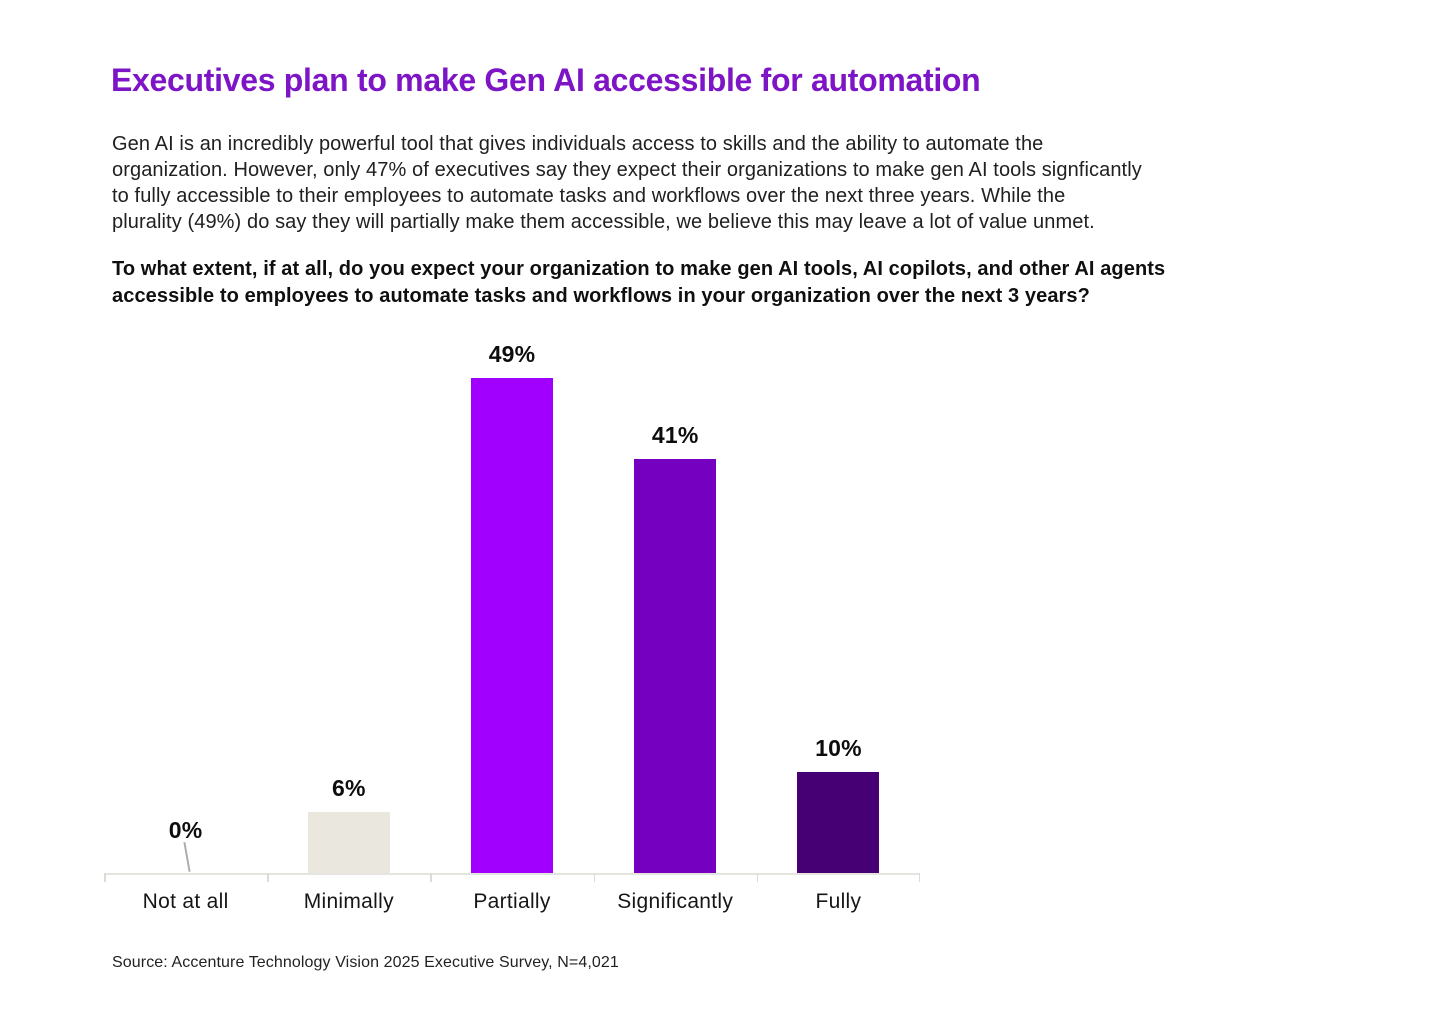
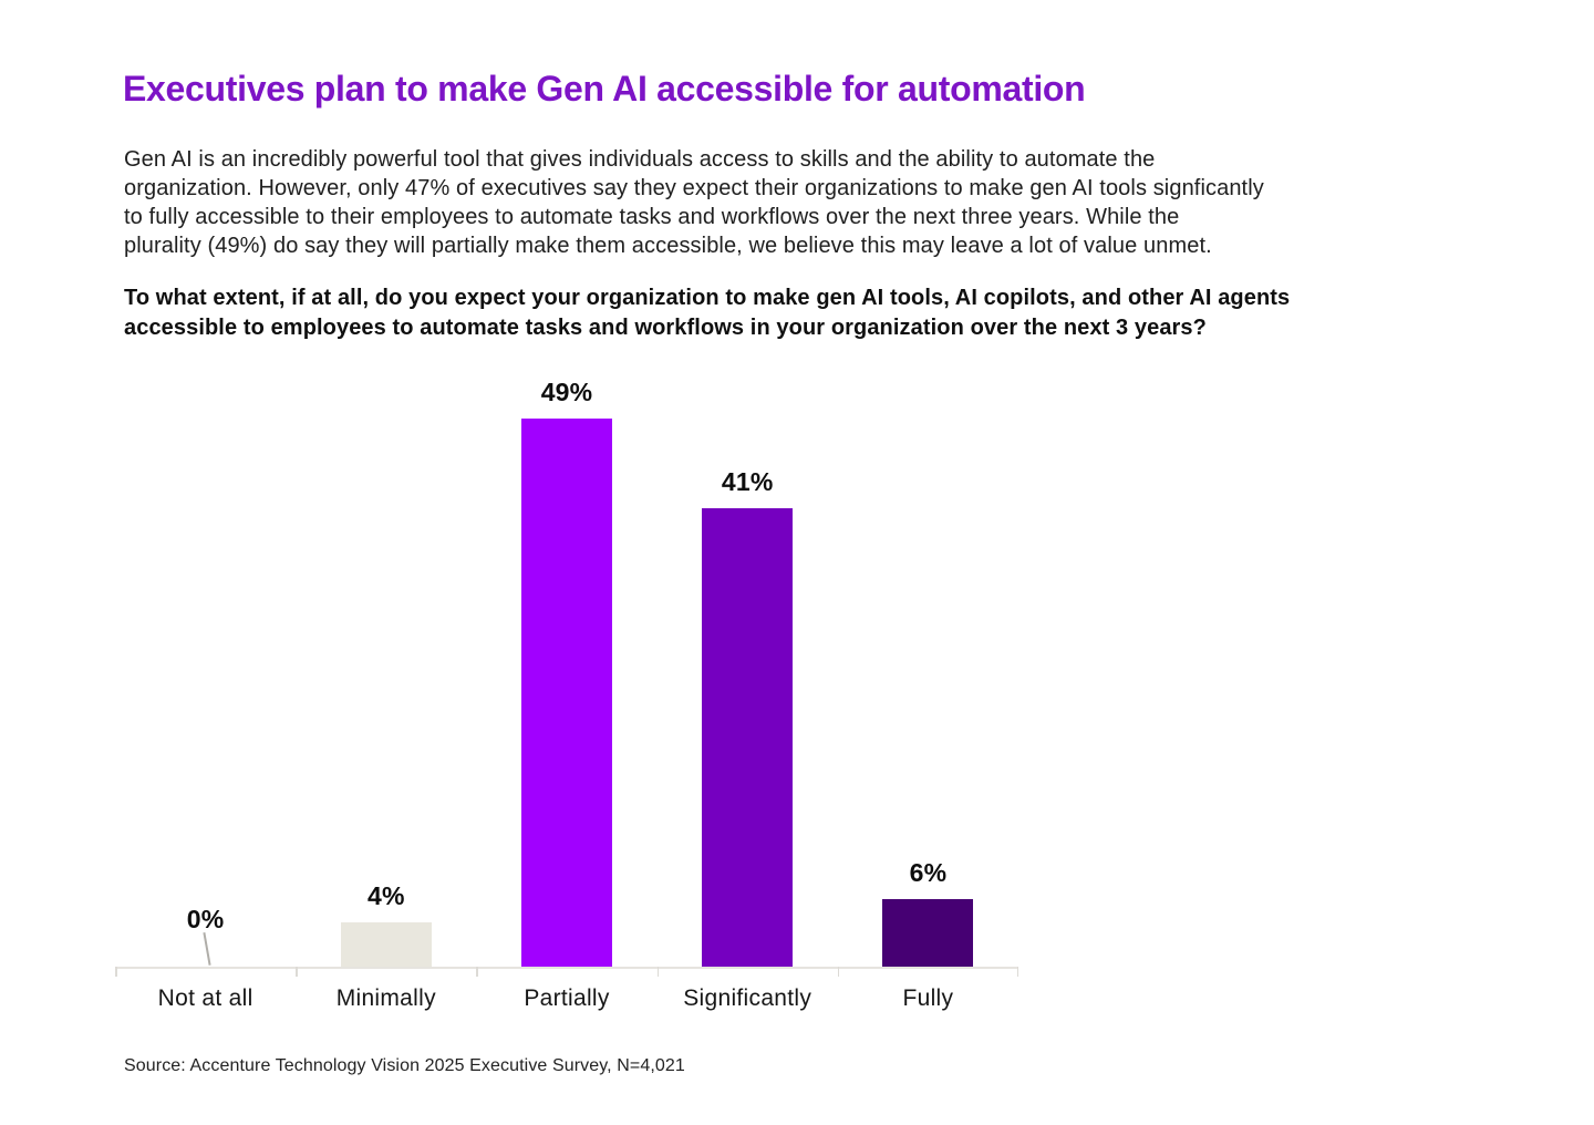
Minimally: 6% -> 4%
Fully: 10% -> 6%
